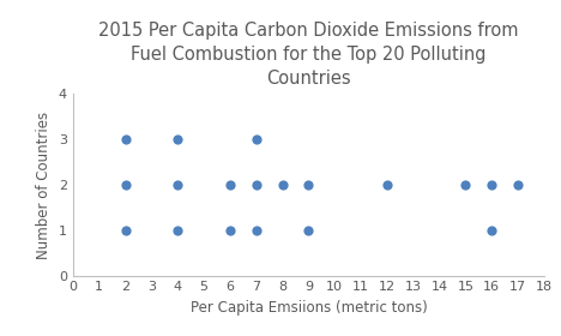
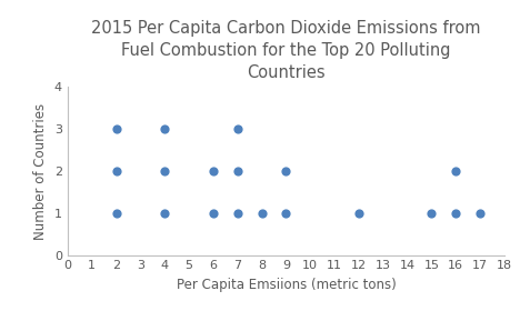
8: 2 -> 1
12: 2 -> 1
15: 2 -> 1
17: 2 -> 1
